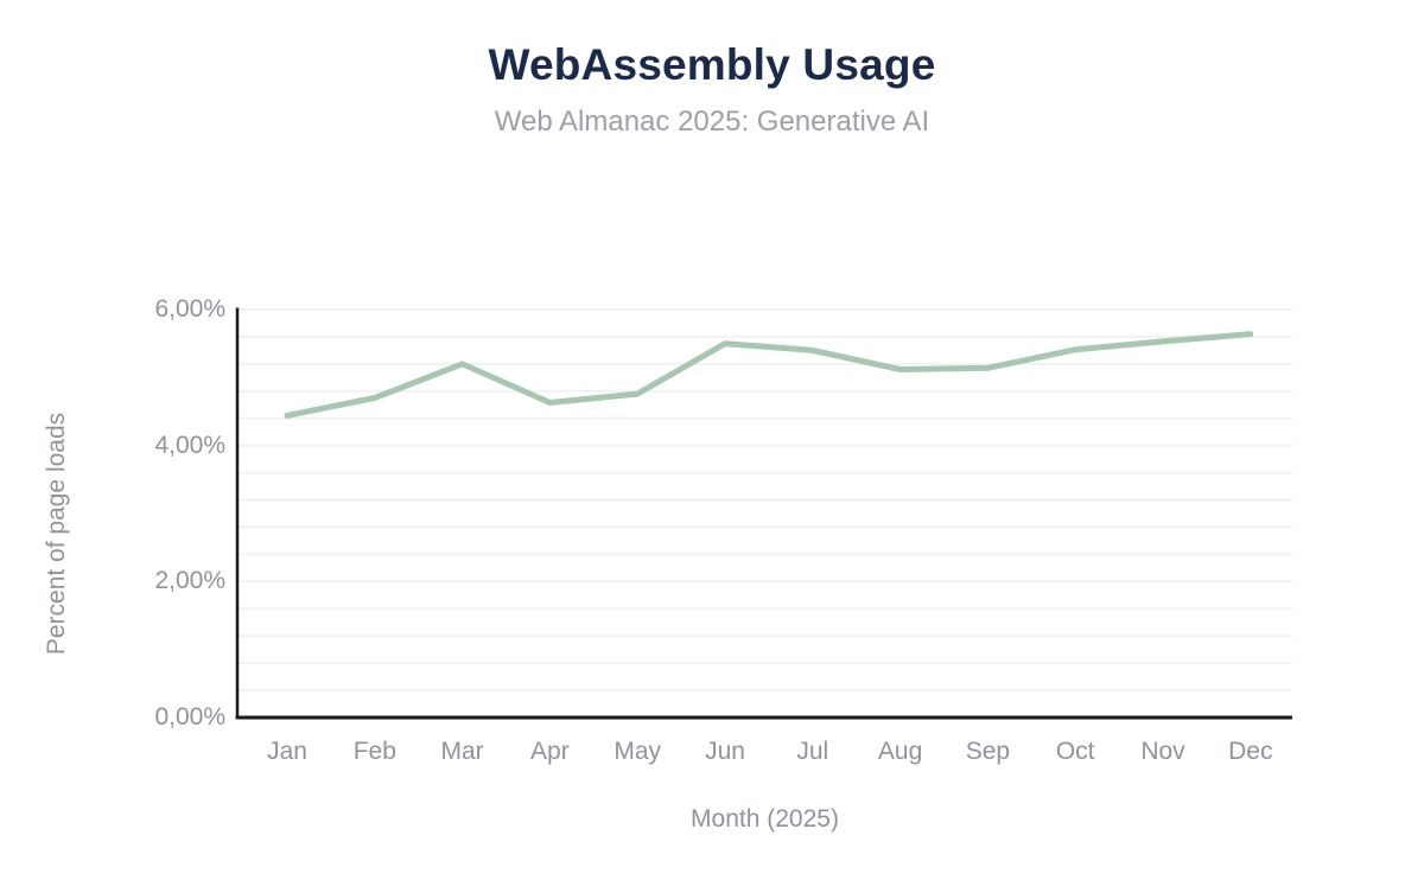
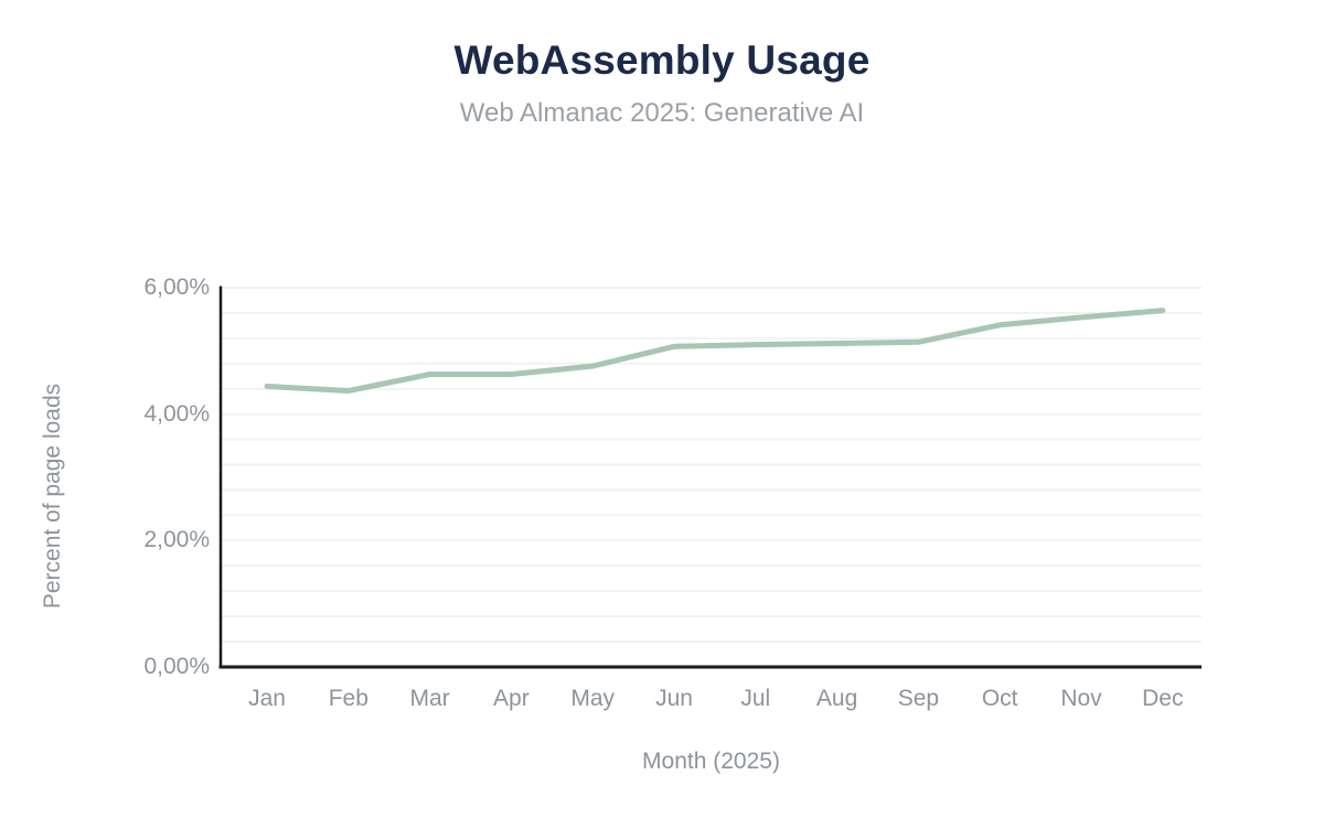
Feb: 4,7% -> 4,4%
Mar: 5,2% -> 4,6%
Jun: 5,5% -> 5,1%
Jul: 5,4% -> 5,1%
